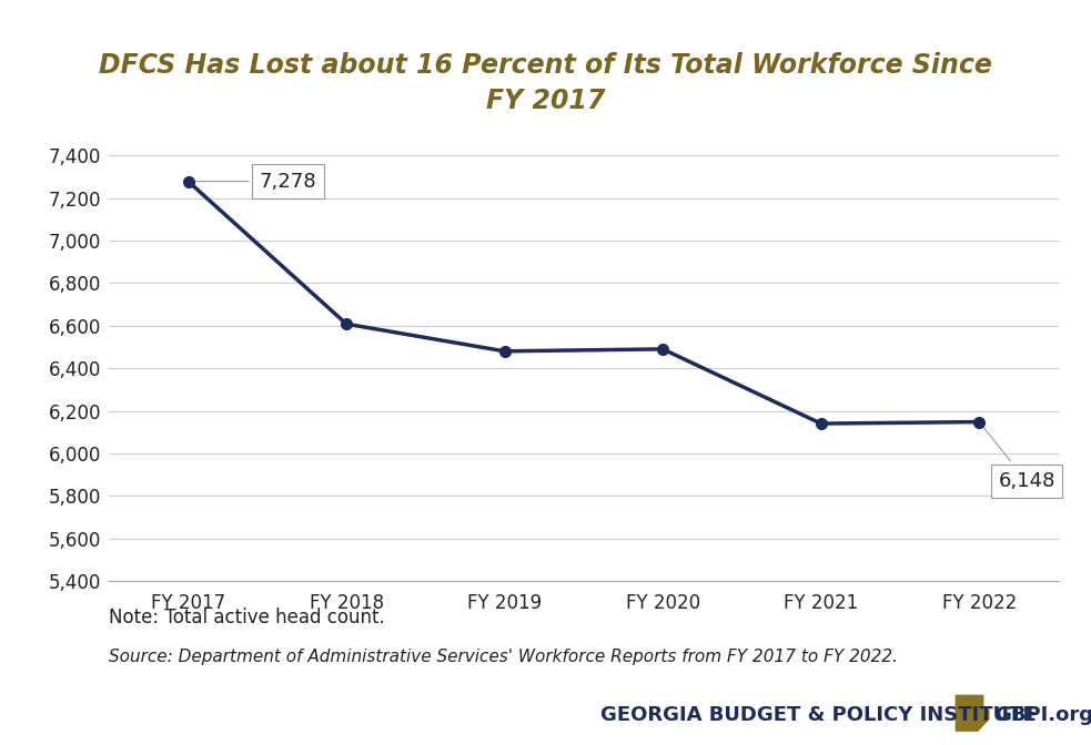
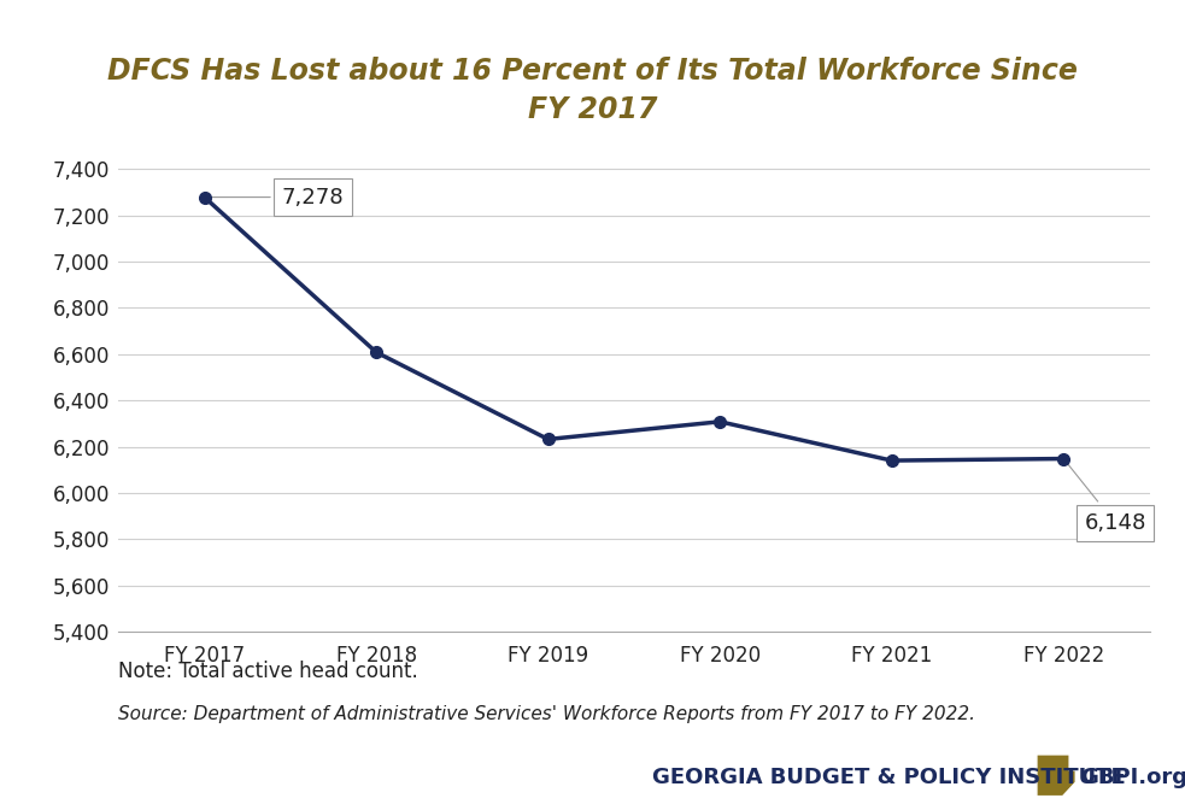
FY 2019: 6,480 -> 6,230
FY 2020: 6,490 -> 6,310
